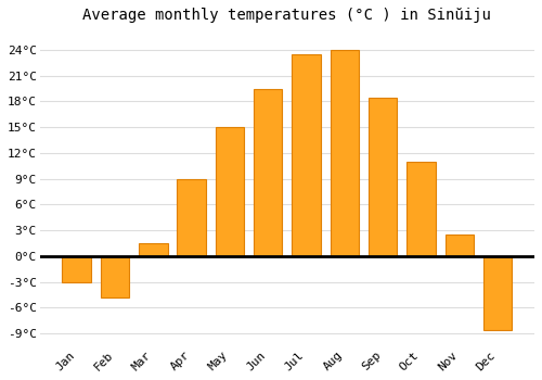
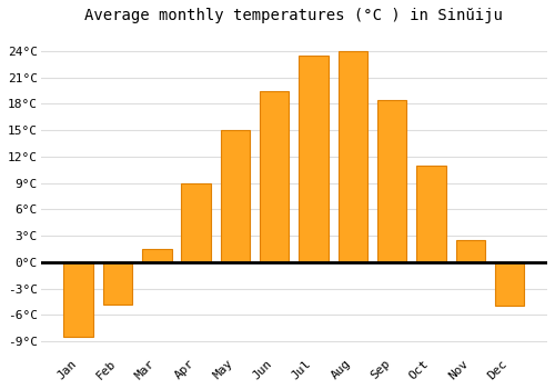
Jan: -3.0°C -> -8.5°C
Dec: -8.6°C -> -5.0°C
